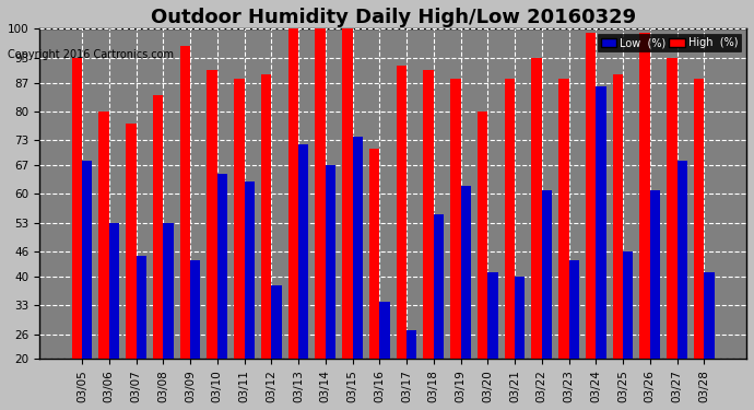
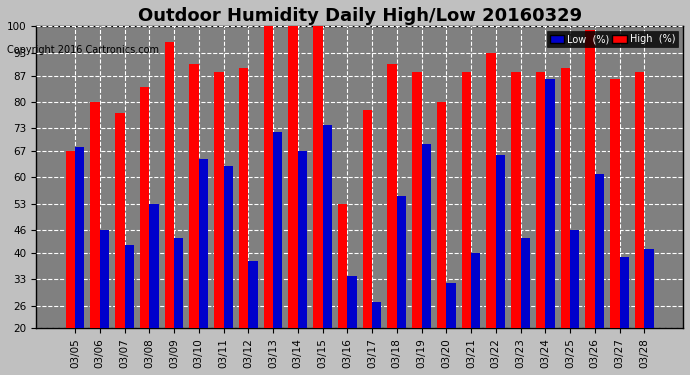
High (%)/03/05: 93 -> 67
Low (%)/03/06: 53 -> 46
Low (%)/03/07: 45 -> 42
High (%)/03/16: 71 -> 53
High (%)/03/17: 91 -> 78
Low (%)/03/19: 62 -> 69
Low (%)/03/20: 41 -> 32
Low (%)/03/22: 61 -> 66
High (%)/03/24: 99 -> 88
High (%)/03/27: 93 -> 86
Low (%)/03/27: 68 -> 39
